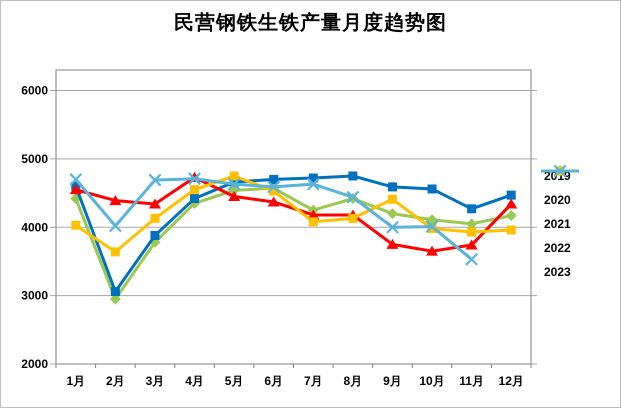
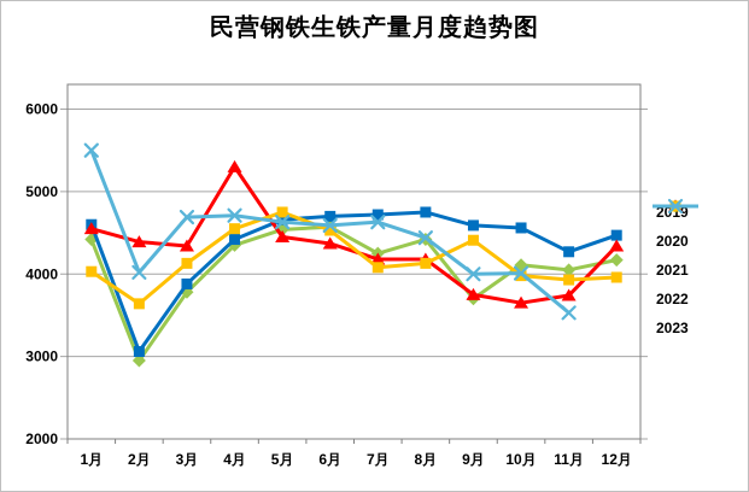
2023/1月: 4700 -> 5500
2021/4月: 4700 -> 5300
2019/9月: 4200 -> 3700
